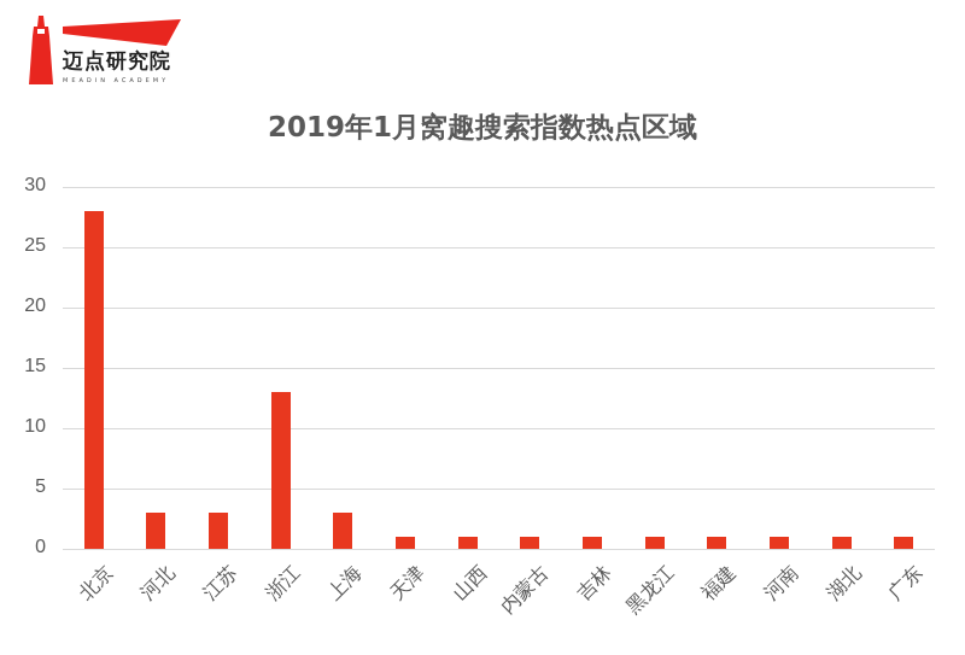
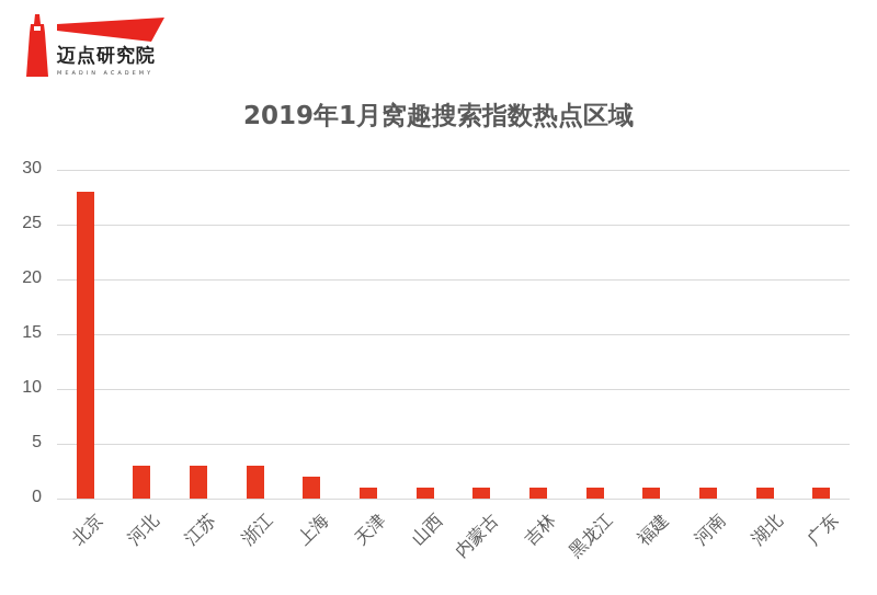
浙江: 13 -> 3
上海: 3 -> 2
